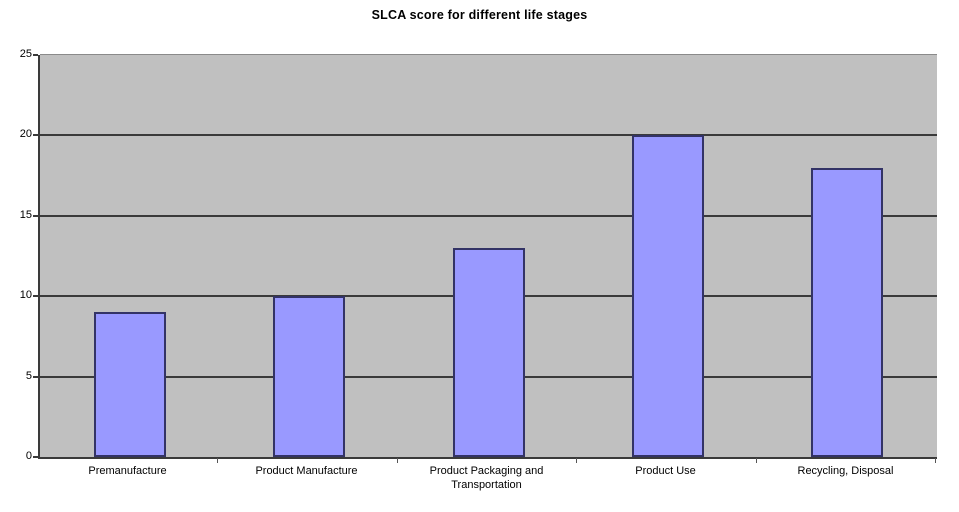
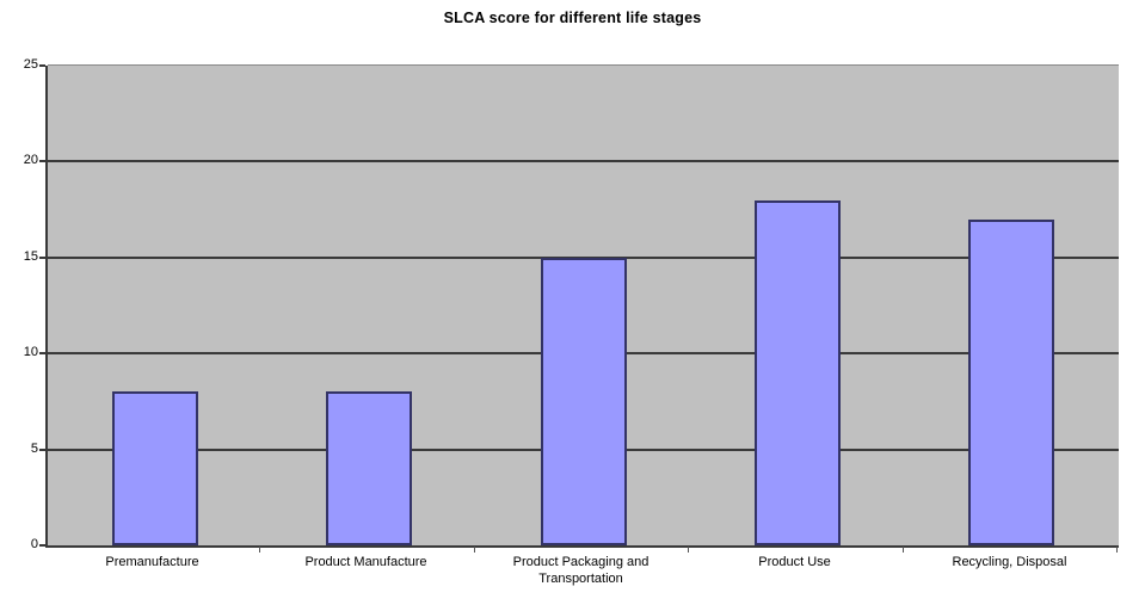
Premanufacture: 9 -> 8
Product Manufacture: 10 -> 8
Product Packaging and Transportation: 13 -> 15
Product Use: 20 -> 18
Recycling, Disposal: 18 -> 17
